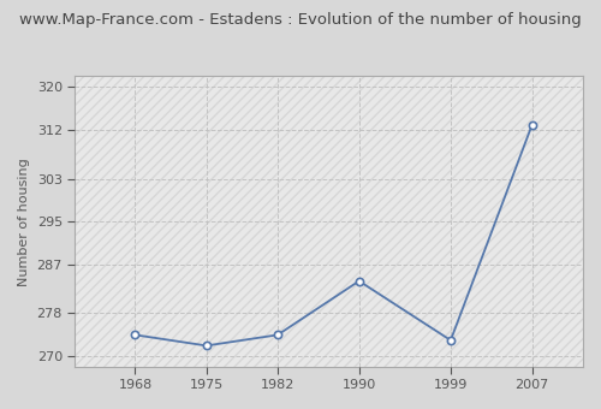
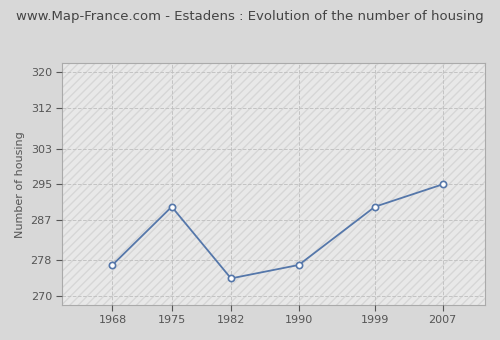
1968: 274 -> 277
1975: 272 -> 290
1990: 284 -> 277
1999: 273 -> 290
2007: 313 -> 295
